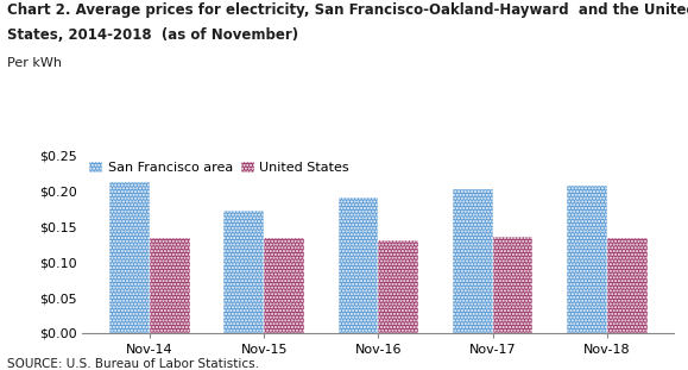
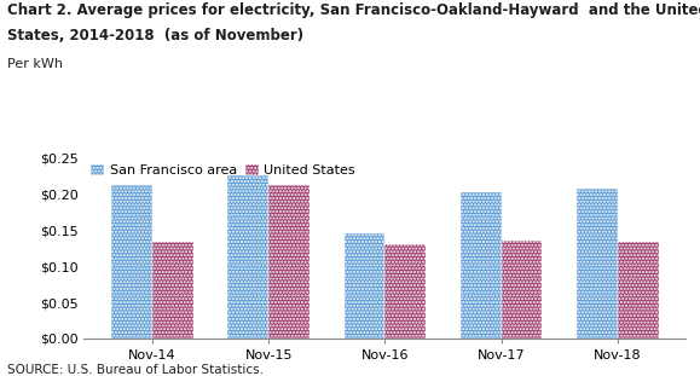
San Francisco area/Nov-15: $0.172 -> $0.226
United States/Nov-15: $0.133 -> $0.212
San Francisco area/Nov-16: $0.190 -> $0.146
